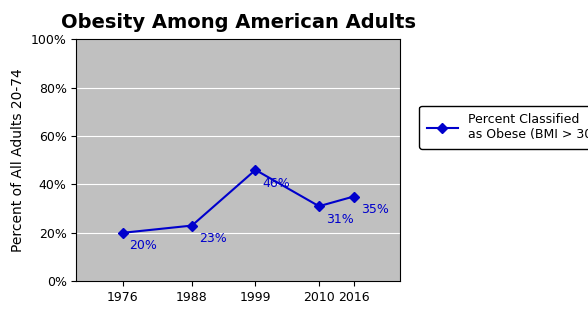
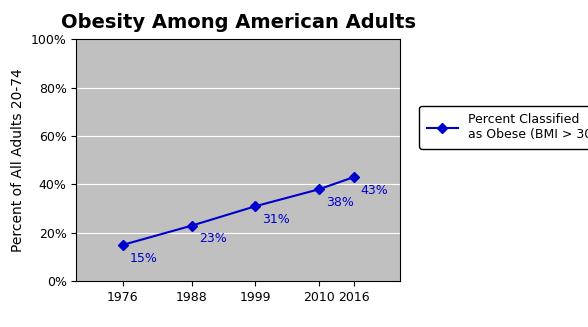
1976: 20% -> 15%
1999: 46% -> 31%
2010: 31% -> 38%
2016: 35% -> 43%
